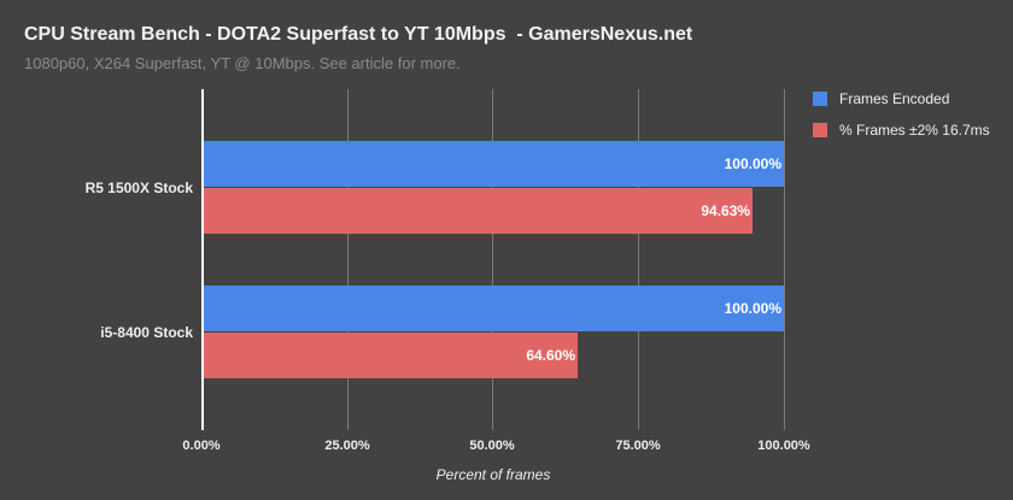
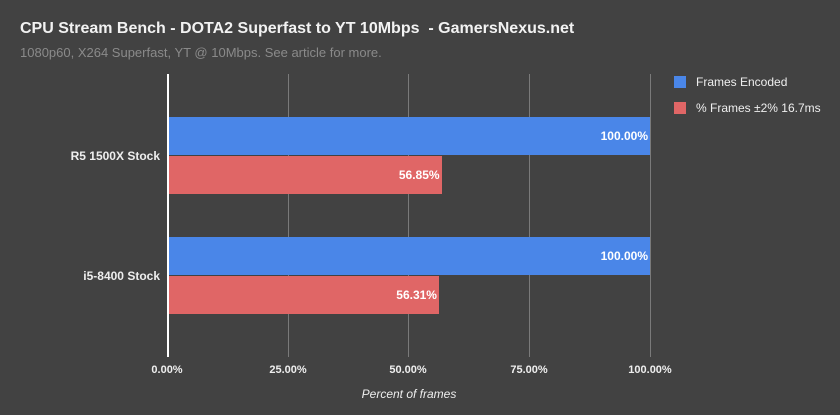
% Frames ±2% 16.7ms/R5 1500X Stock: 94.63% -> 56.85%
% Frames ±2% 16.7ms/i5-8400 Stock: 64.60% -> 56.31%
